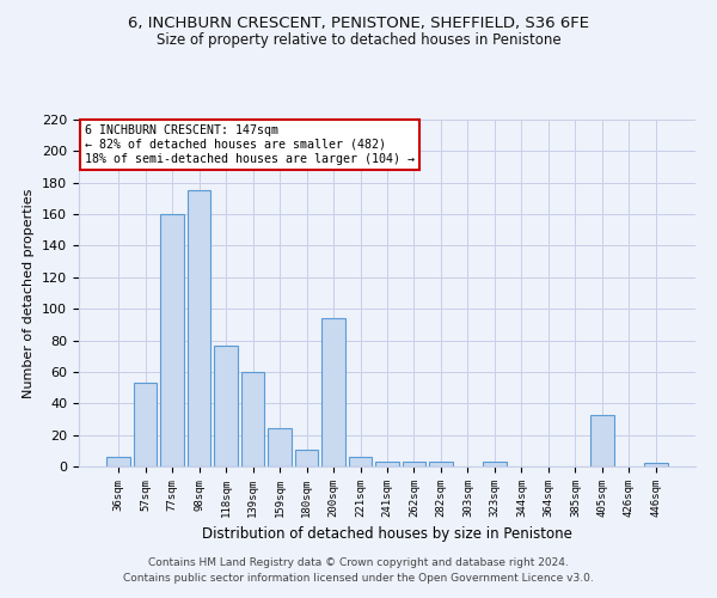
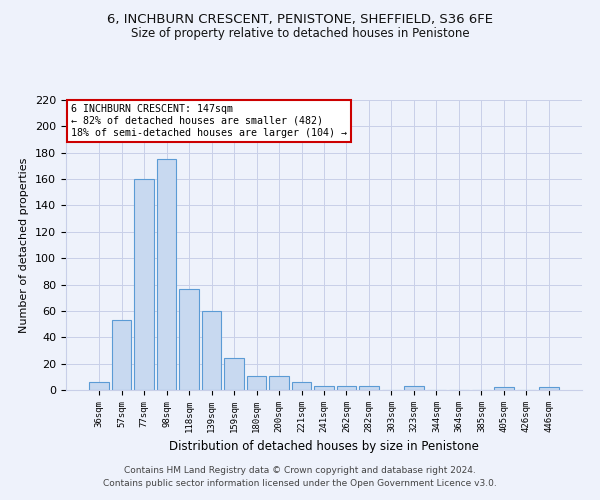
200sqm: 94 -> 11
405sqm: 33 -> 2
